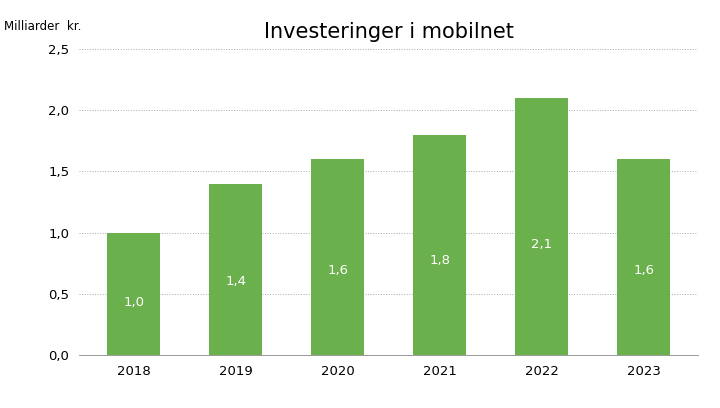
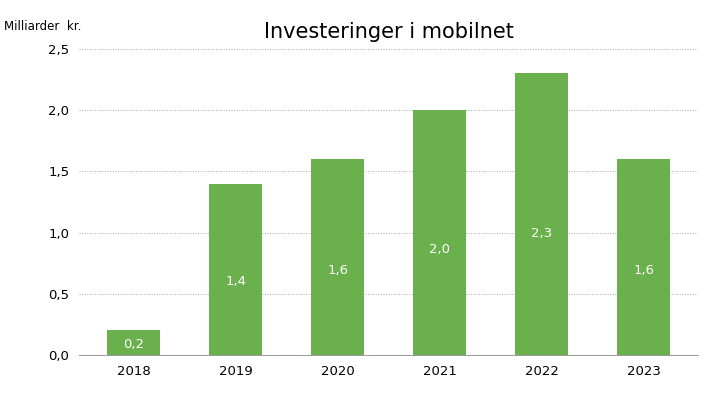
2018: 1,0 -> 0,2
2021: 1,8 -> 2,0
2022: 2,1 -> 2,3
